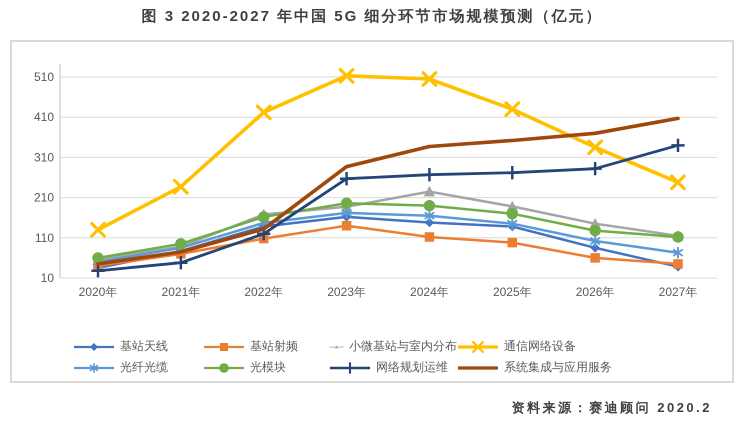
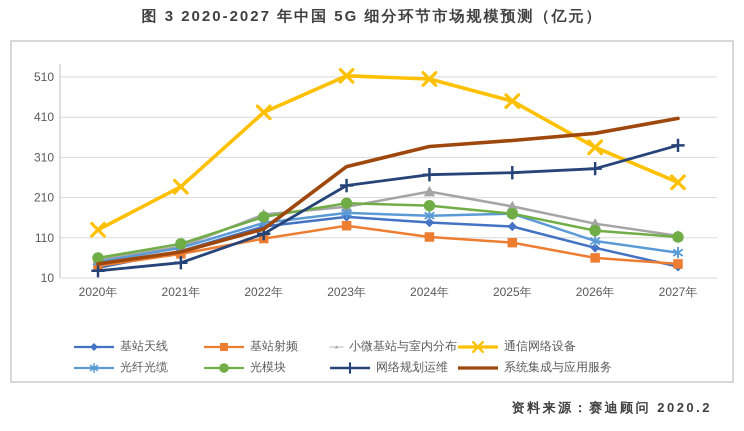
网络规划运维/2023年: 260 -> 240
通信网络设备/2025年: 430 -> 450
光纤光缆/2025年: 140 -> 170
